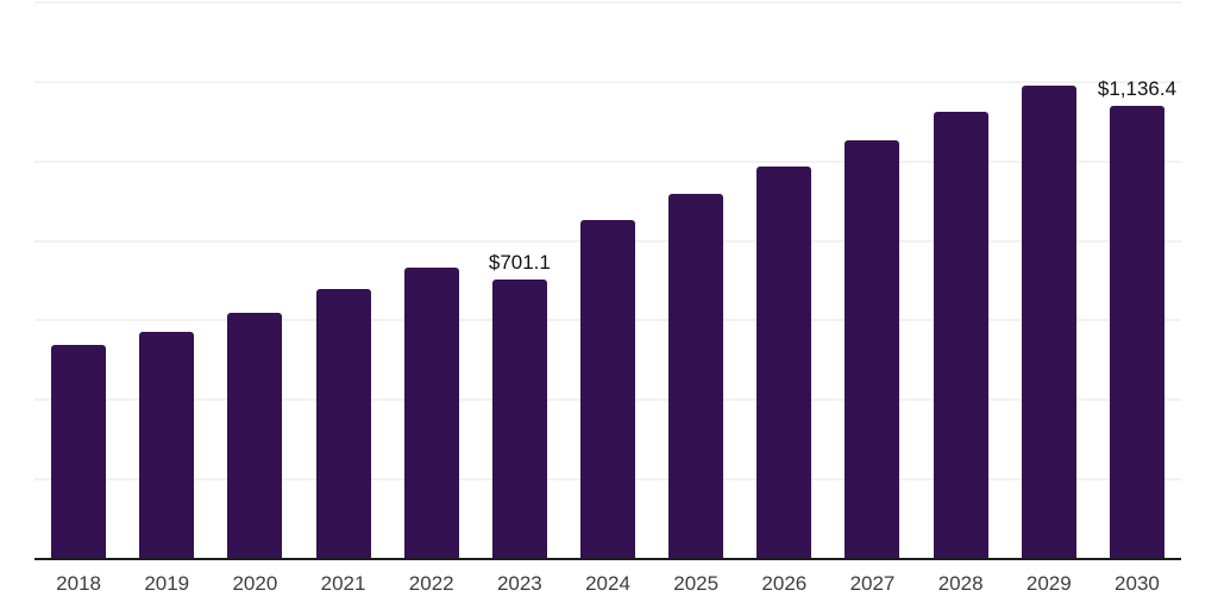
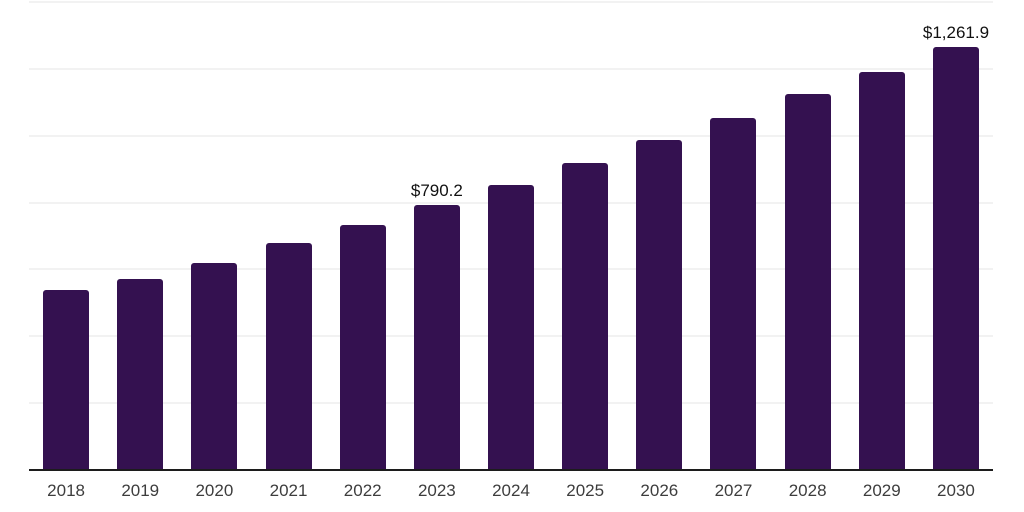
2023: $701.1 -> $790.2
2030: $1,136.4 -> $1,261.9
